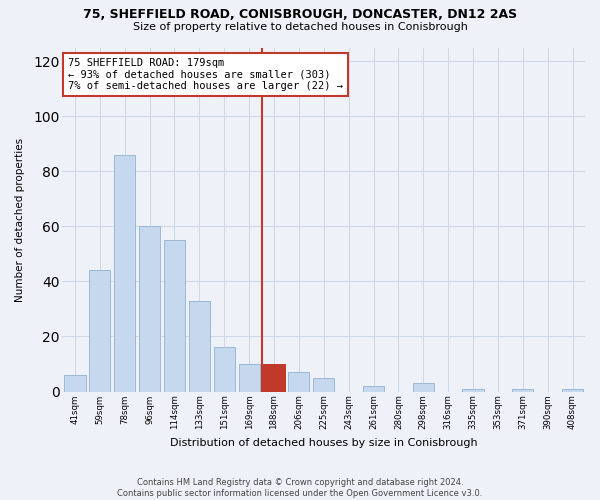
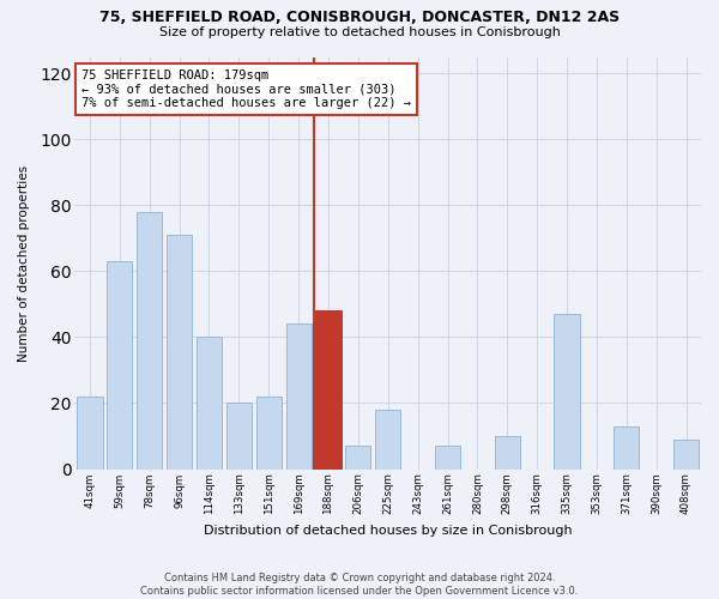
41sqm: 6 -> 22
59sqm: 44 -> 63
78sqm: 86 -> 78
96sqm: 60 -> 71
114sqm: 55 -> 40
133sqm: 33 -> 20
151sqm: 16 -> 22
169sqm: 10 -> 44
188sqm: 10 -> 48
225sqm: 5 -> 18
261sqm: 2 -> 7
298sqm: 3 -> 10
335sqm: 1 -> 47
371sqm: 1 -> 13
408sqm: 1 -> 9
